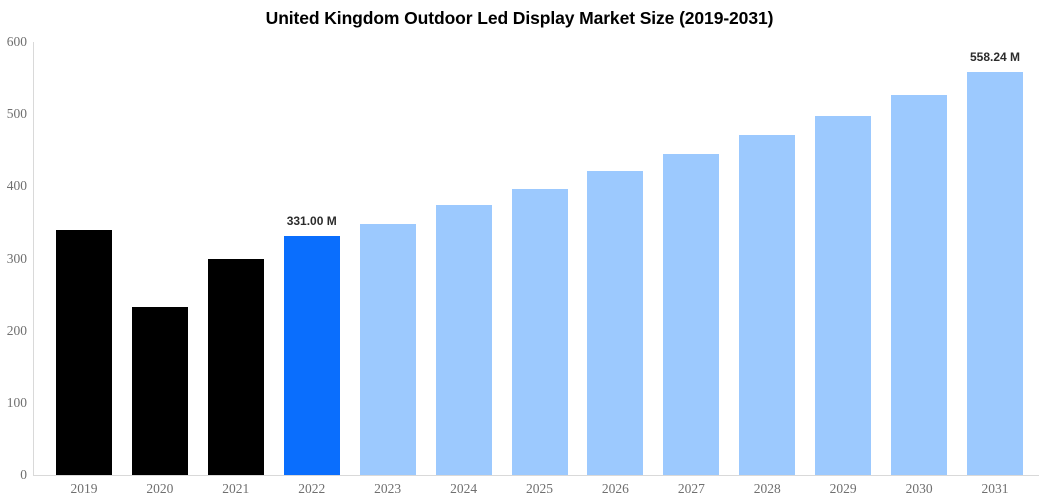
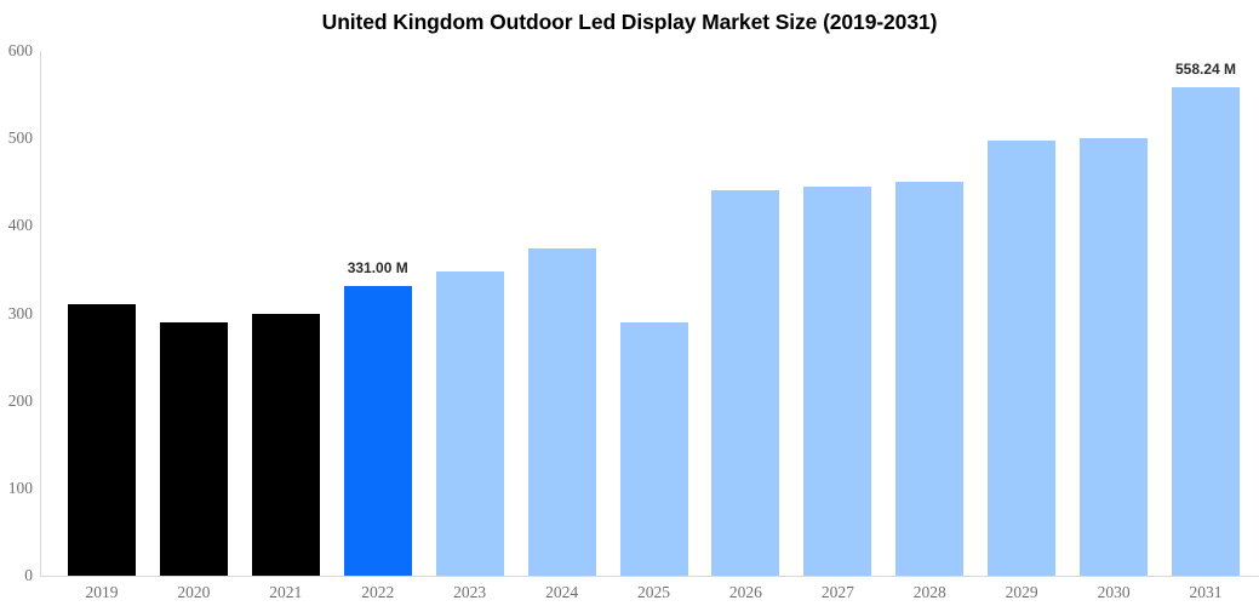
2019: 340 -> 310
2020: 230 -> 290
2025: 400 -> 290
2026: 420 -> 440
2028: 470 -> 450
2030: 530 -> 500
